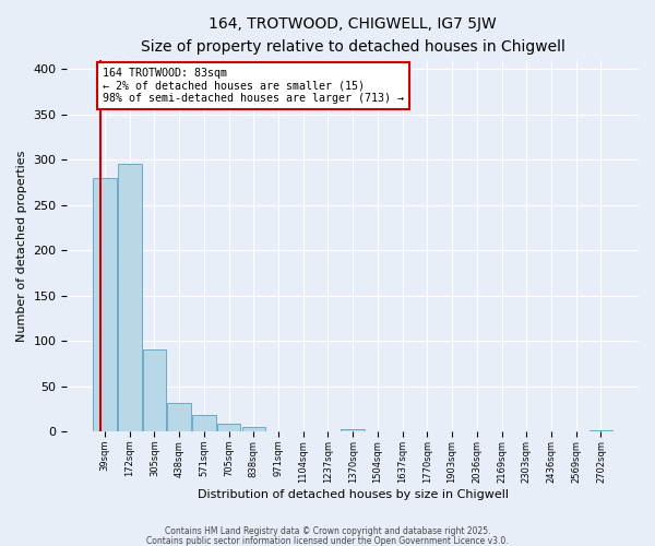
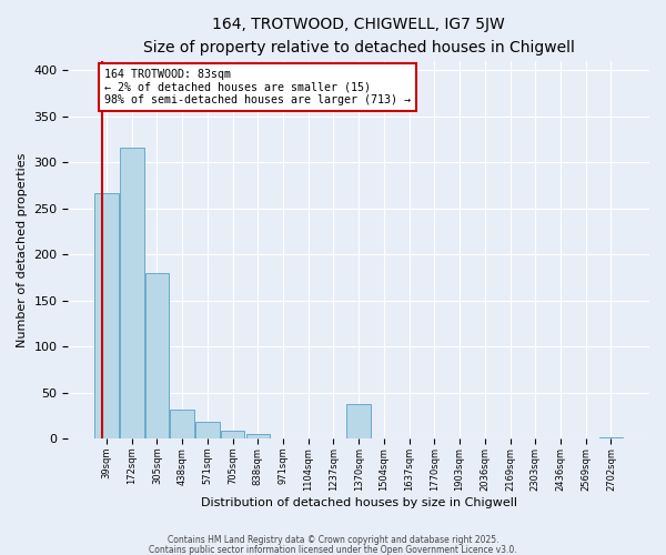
39sqm: 280 -> 266
172sqm: 295 -> 316
305sqm: 90 -> 180
1370sqm: 3 -> 38
